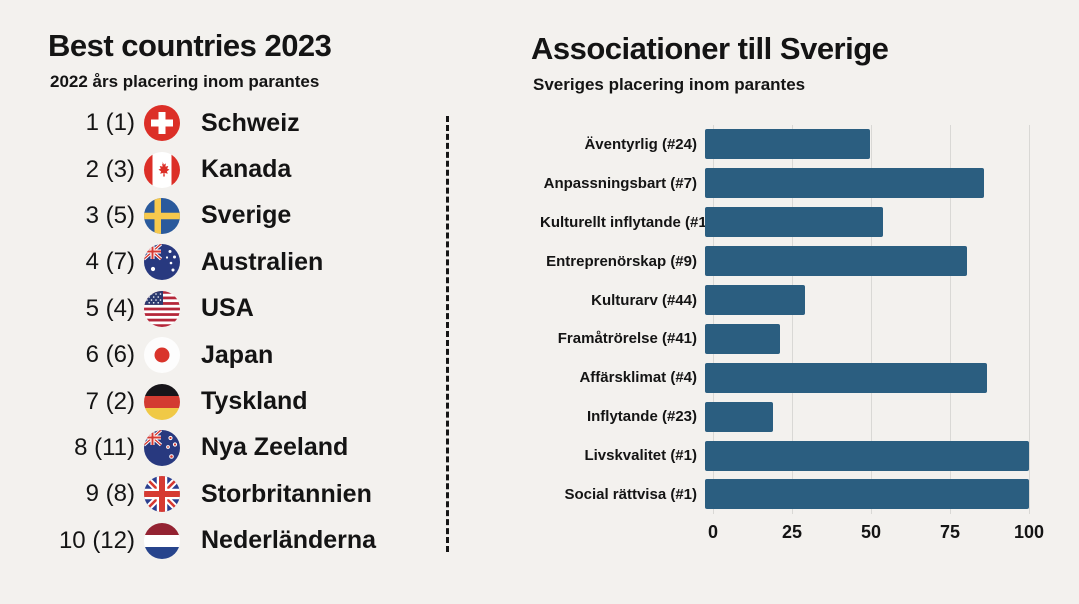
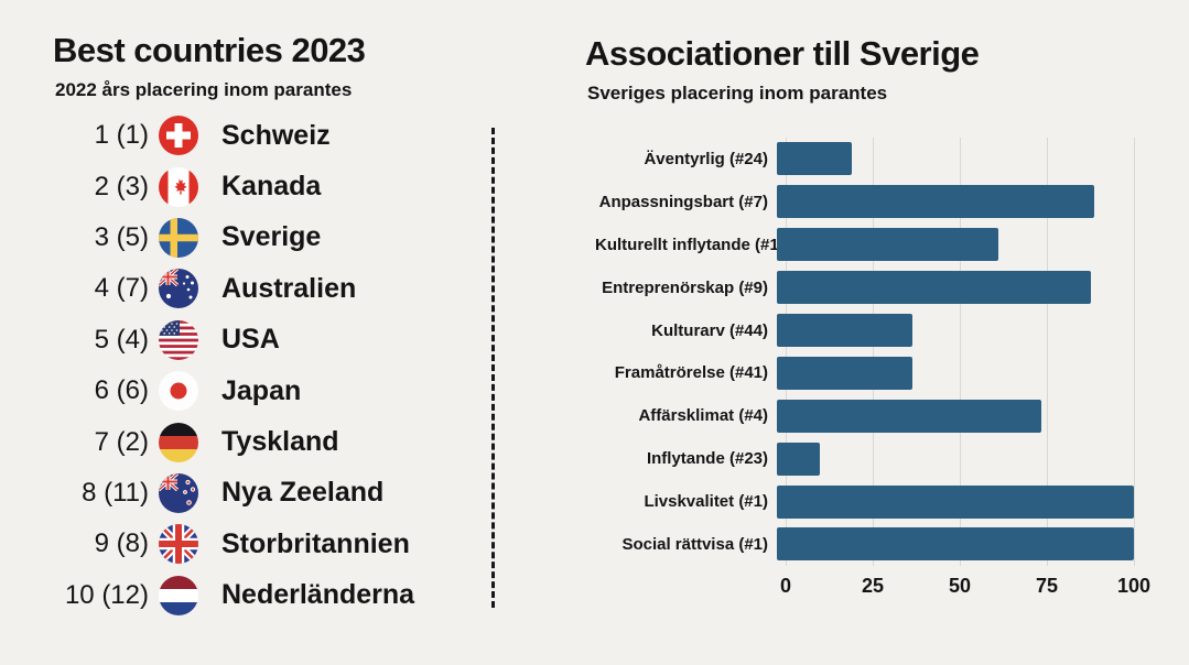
Äventyrlig (#24): 51 -> 21
Anpassningsbart (#7): 86 -> 89
Kulturellt inflytande (#14): 55 -> 62
Entreprenörskap (#9): 81 -> 88
Kulturarv (#44): 31 -> 38
Framåtrörelse (#41): 23 -> 38
Affärsklimat (#4): 87 -> 74
Inflytande (#23): 21 -> 12
